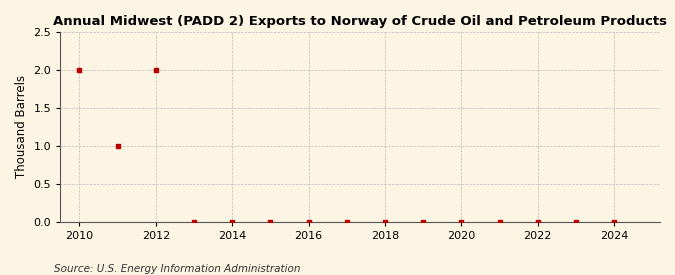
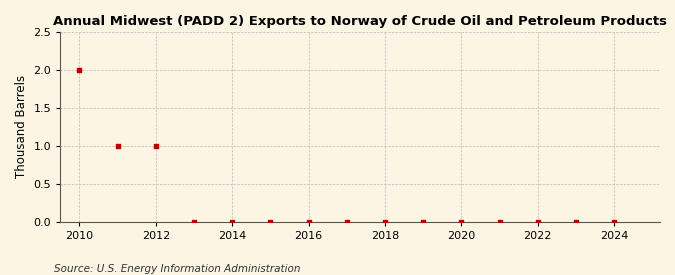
2012: 2 -> 1
